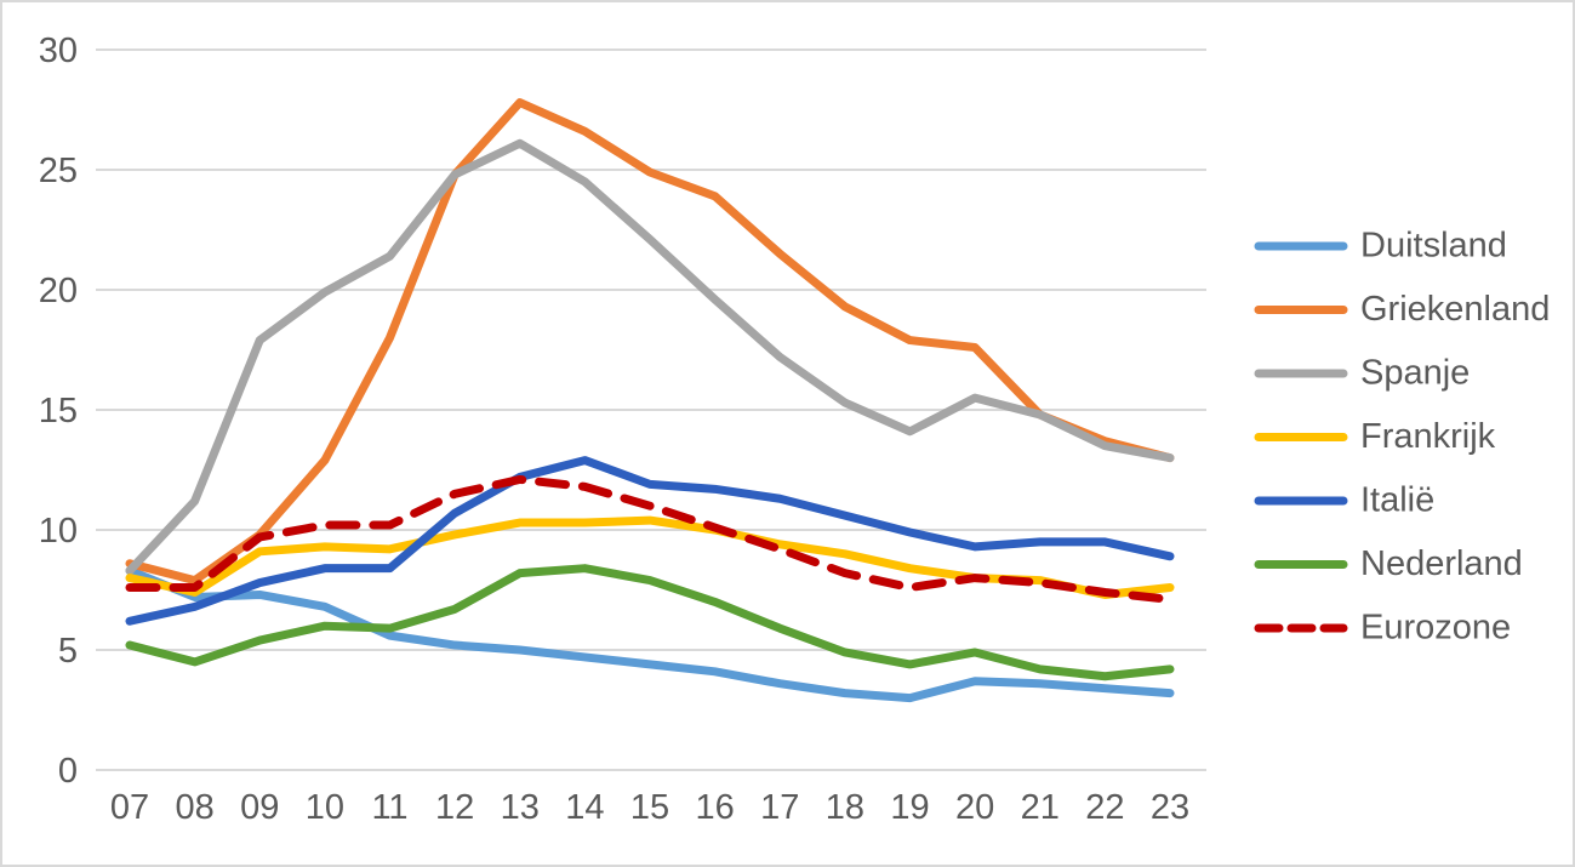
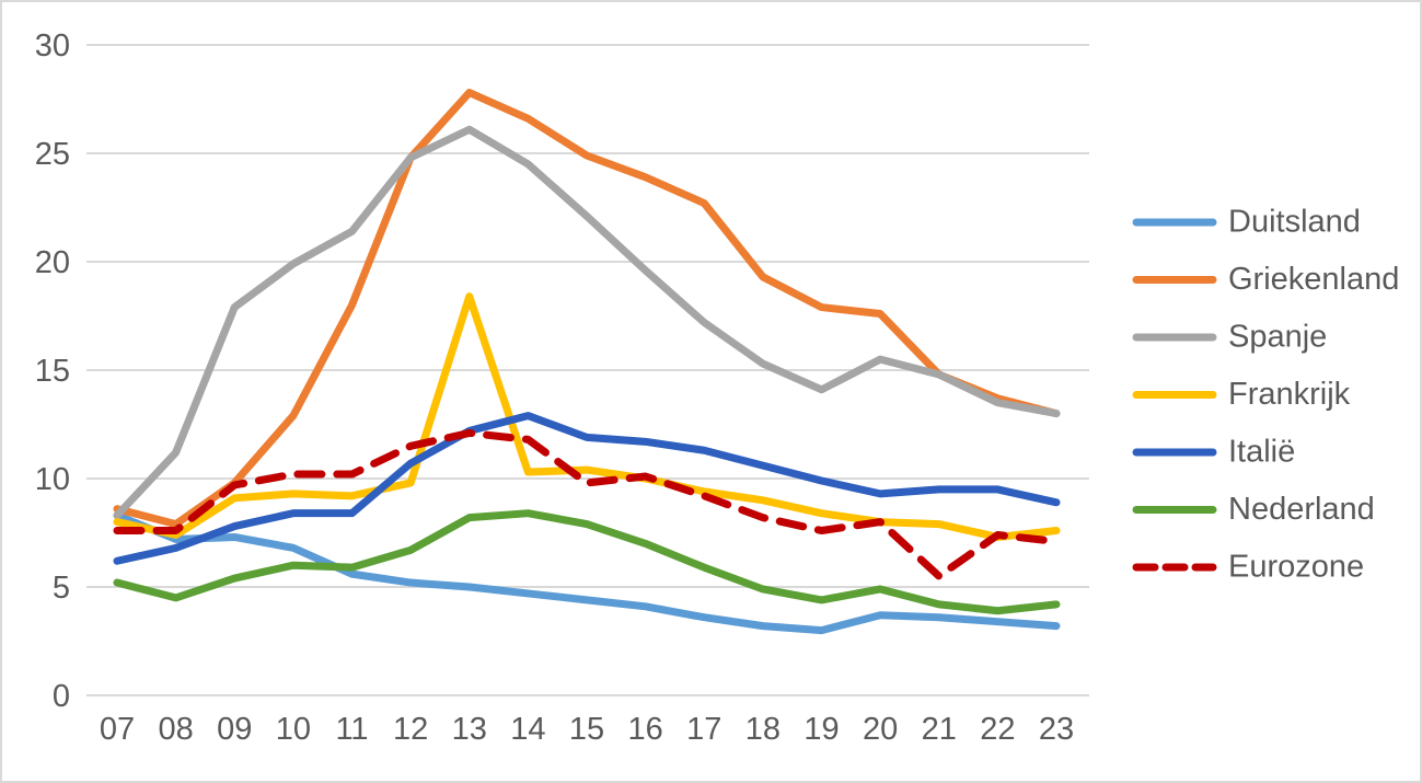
Frankrijk/13: 10.3 -> 18.4
Eurozone/15: 11.0 -> 9.8
Griekenland/17: 21.5 -> 22.7
Eurozone/21: 7.8 -> 5.5
